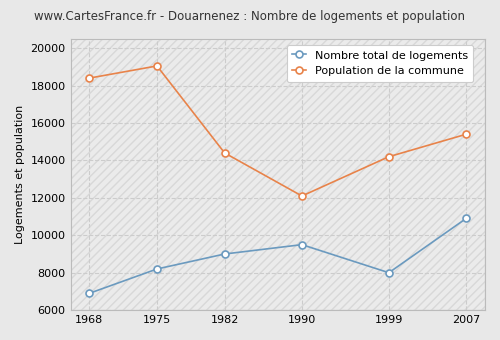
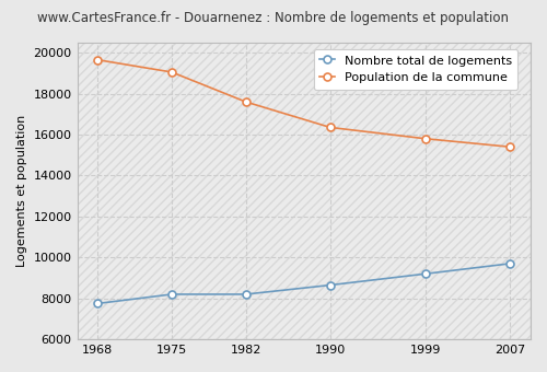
Nombre total de logements/1968: 6900 -> 7800
Population de la commune/1968: 18400 -> 19600
Nombre total de logements/1982: 9000 -> 8200
Population de la commune/1982: 14400 -> 17600
Nombre total de logements/1990: 9500 -> 8600
Population de la commune/1990: 12100 -> 16400
Nombre total de logements/1999: 8000 -> 9200
Population de la commune/1999: 14200 -> 15800
Nombre total de logements/2007: 10900 -> 9700
